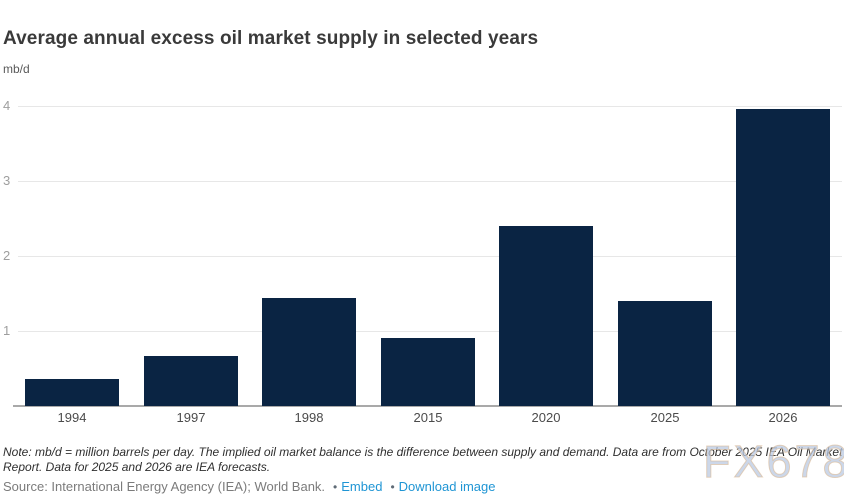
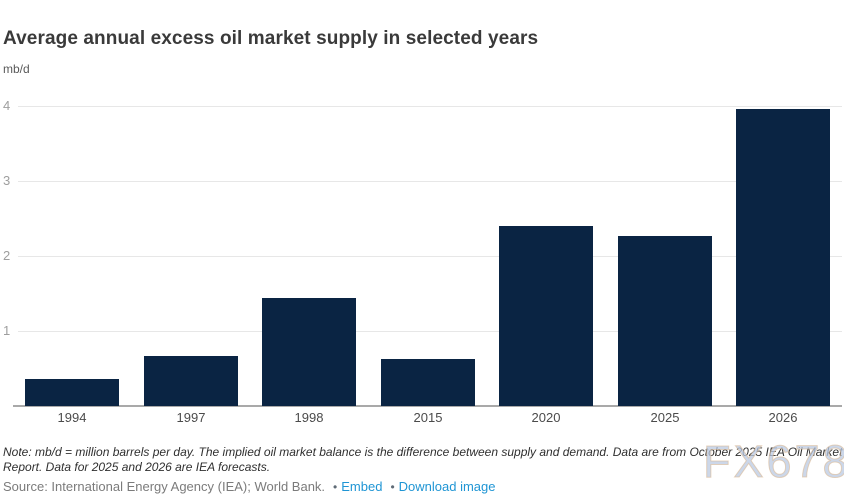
2015: 0.9 -> 0.6
2025: 1.4 -> 2.3
